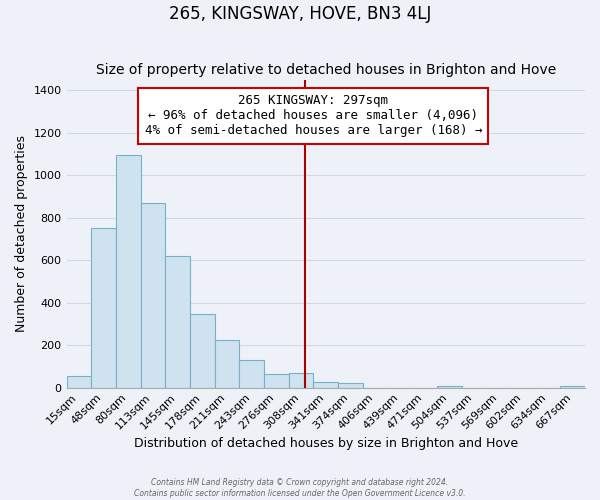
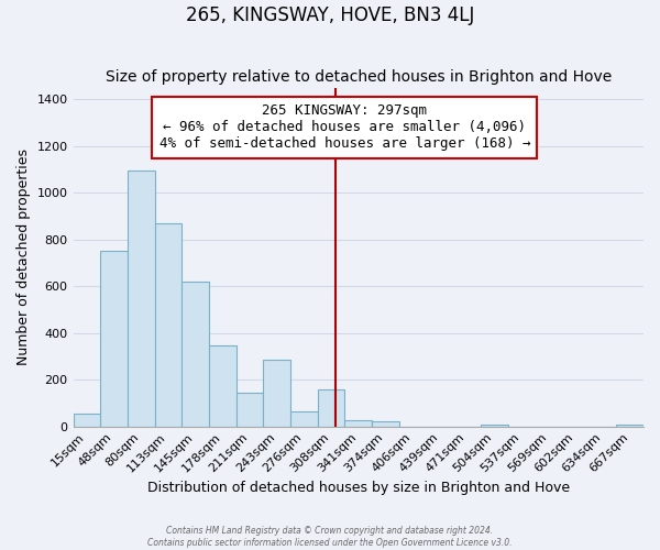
211sqm: 225 -> 145
243sqm: 130 -> 285
308sqm: 70 -> 160
